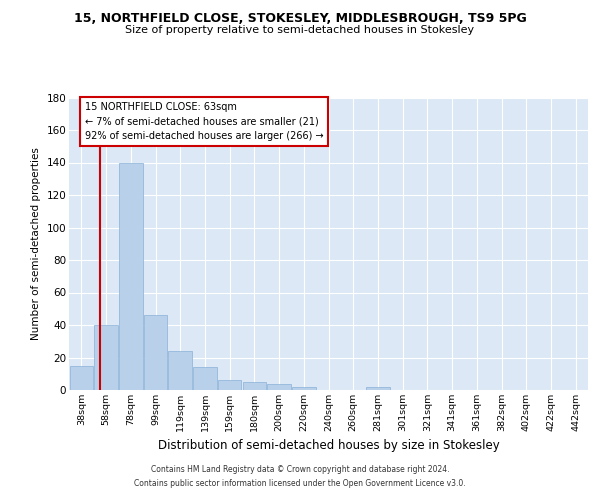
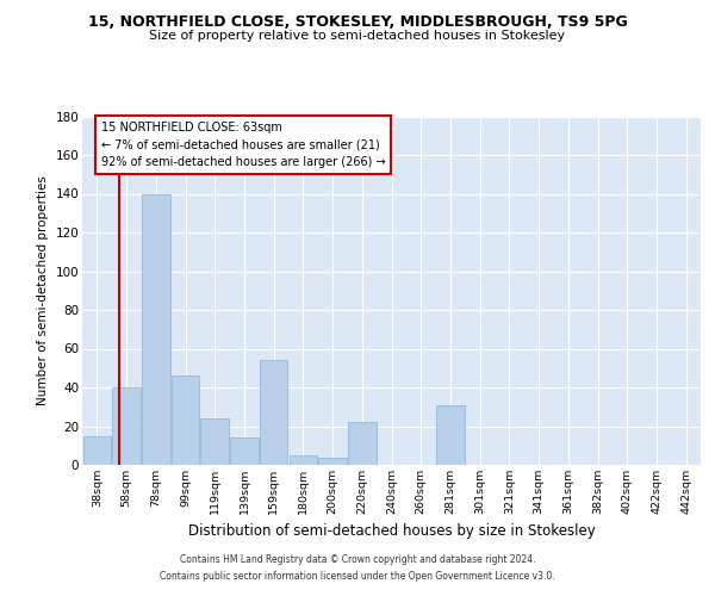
159sqm: 6 -> 54
220sqm: 2 -> 22
281sqm: 2 -> 31
